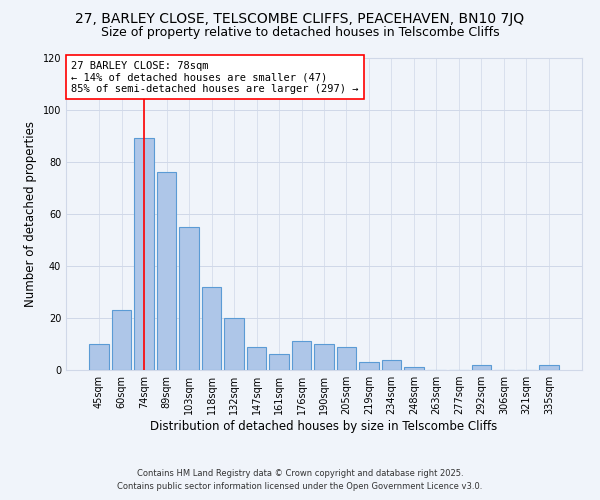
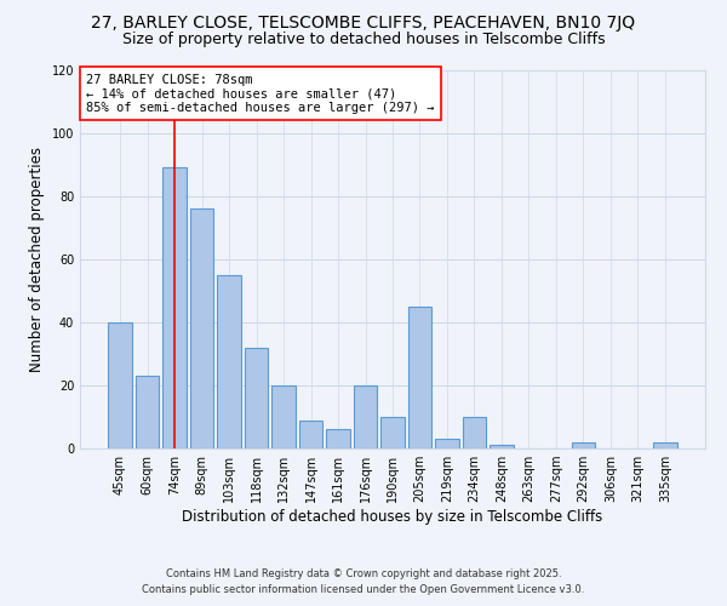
45sqm: 10 -> 40
176sqm: 11 -> 20
205sqm: 9 -> 45
234sqm: 4 -> 10
